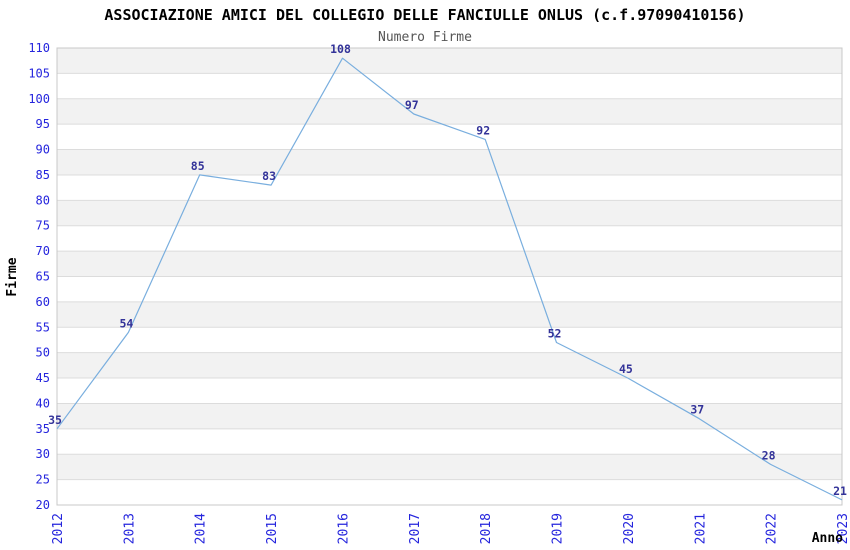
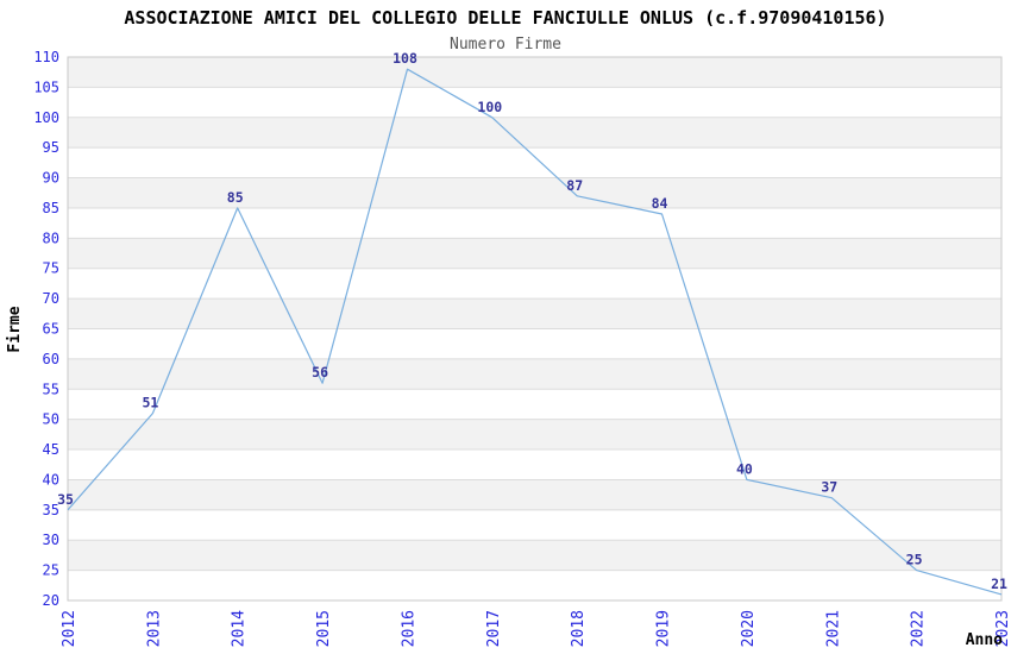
2013: 54 -> 51
2015: 83 -> 56
2017: 97 -> 100
2018: 92 -> 87
2019: 52 -> 84
2020: 45 -> 40
2022: 28 -> 25
